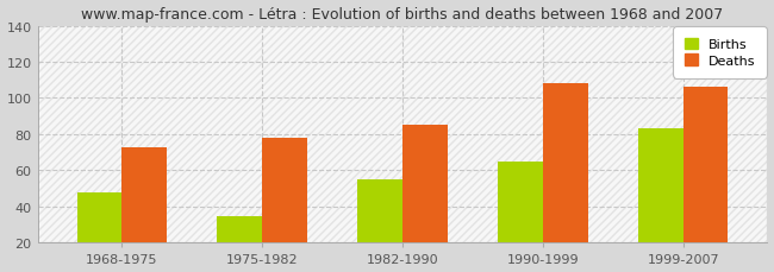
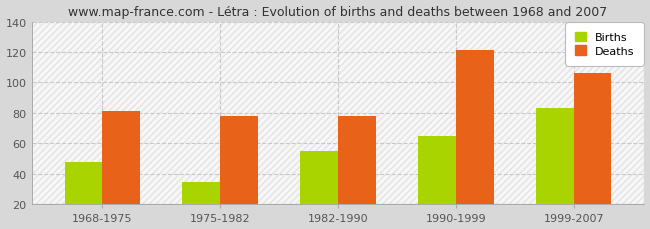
Deaths/1968-1975: 73 -> 81
Deaths/1982-1990: 85 -> 78
Deaths/1990-1999: 108 -> 121
